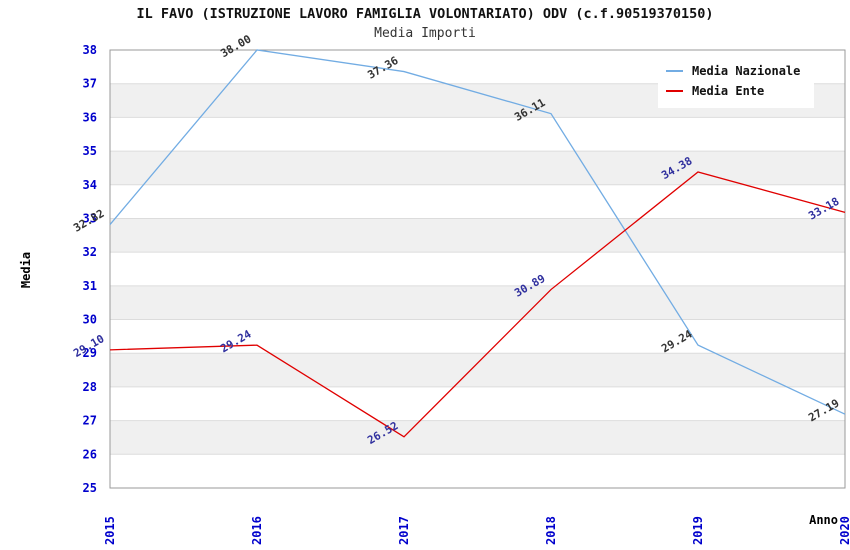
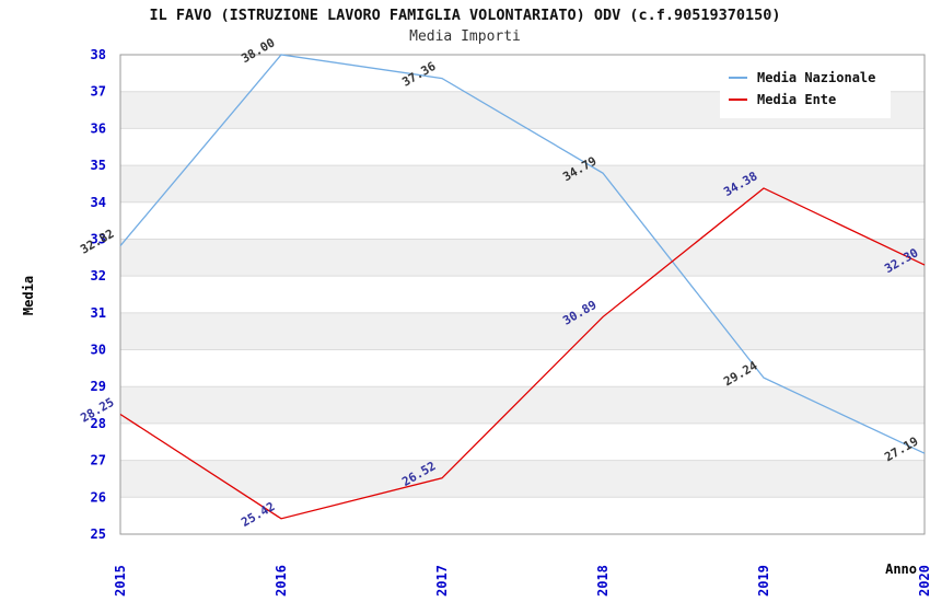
Media Ente/2015: 29.10 -> 28.25
Media Ente/2016: 29.24 -> 25.42
Media Nazionale/2018: 36.11 -> 34.79
Media Ente/2020: 33.18 -> 32.30
